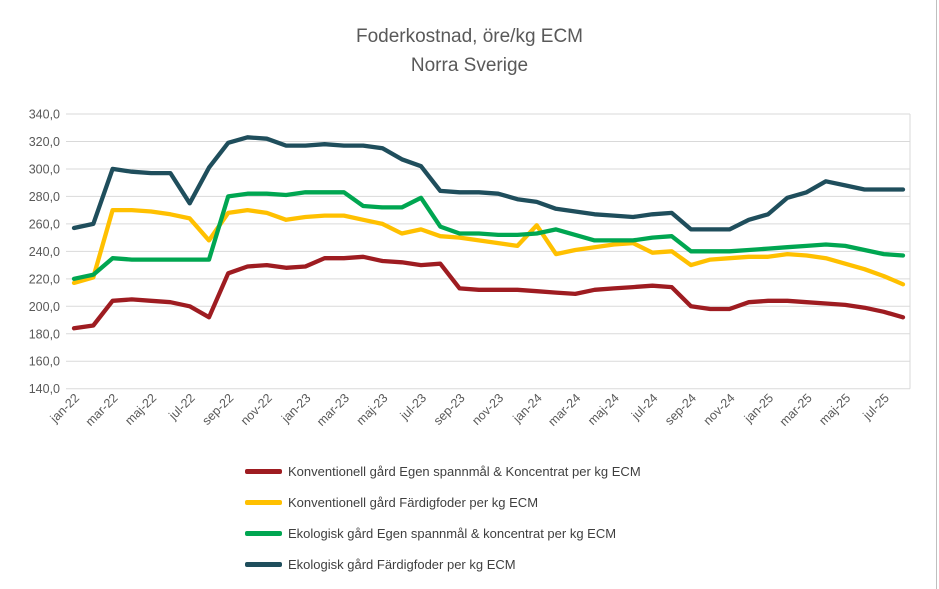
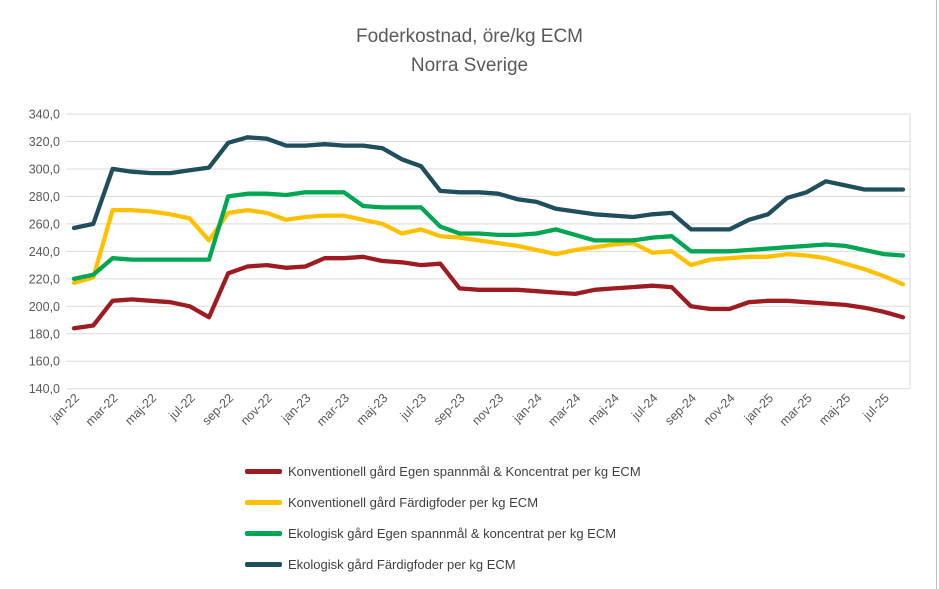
Ekologisk gård Färdigfoder per kg ECM/jul-22: 275 -> 299
Ekologisk gård Egen spannmål & koncentrat per kg ECM/jul-23: 279 -> 272
Konventionell gård Färdigfoder per kg ECM/jan-24: 259 -> 241
